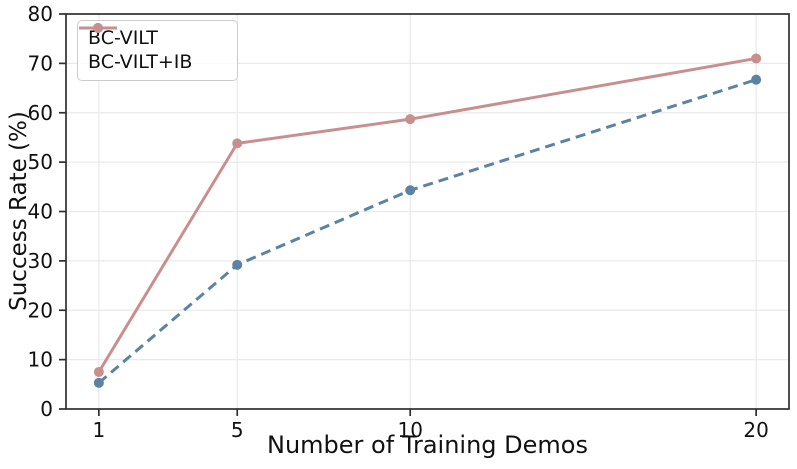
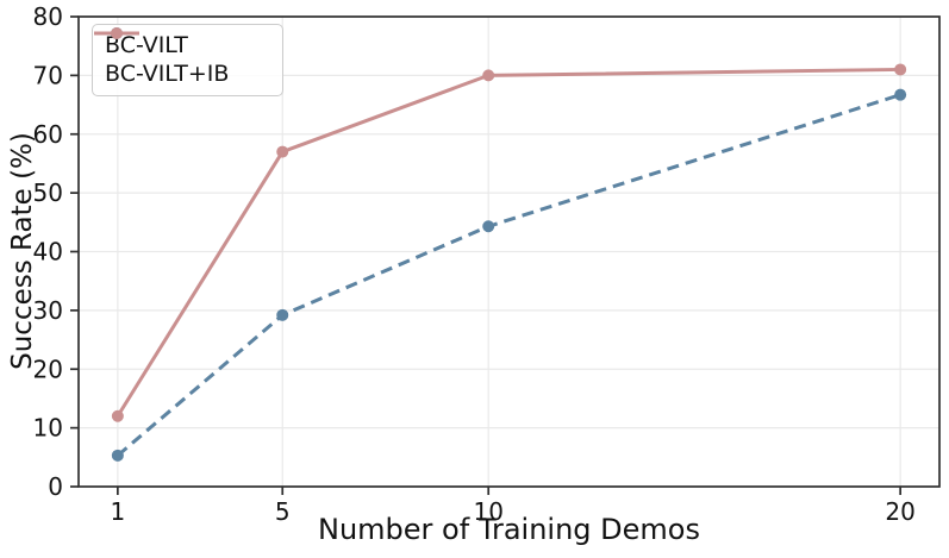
BC-VILT+IB/1: 8 -> 12
BC-VILT+IB/5: 54 -> 57
BC-VILT+IB/10: 59 -> 70
